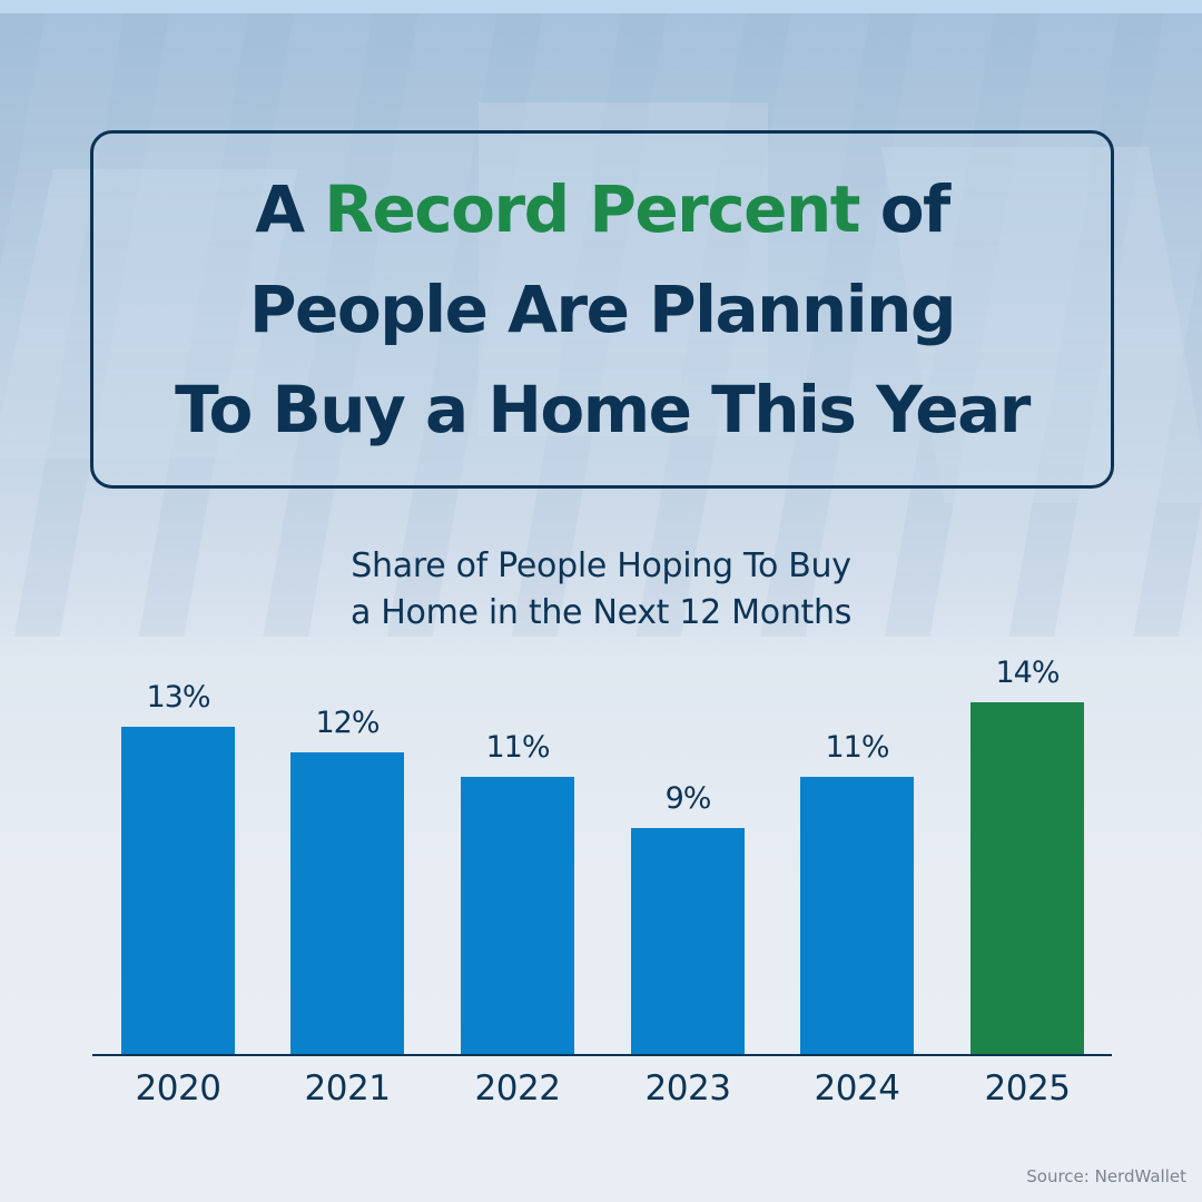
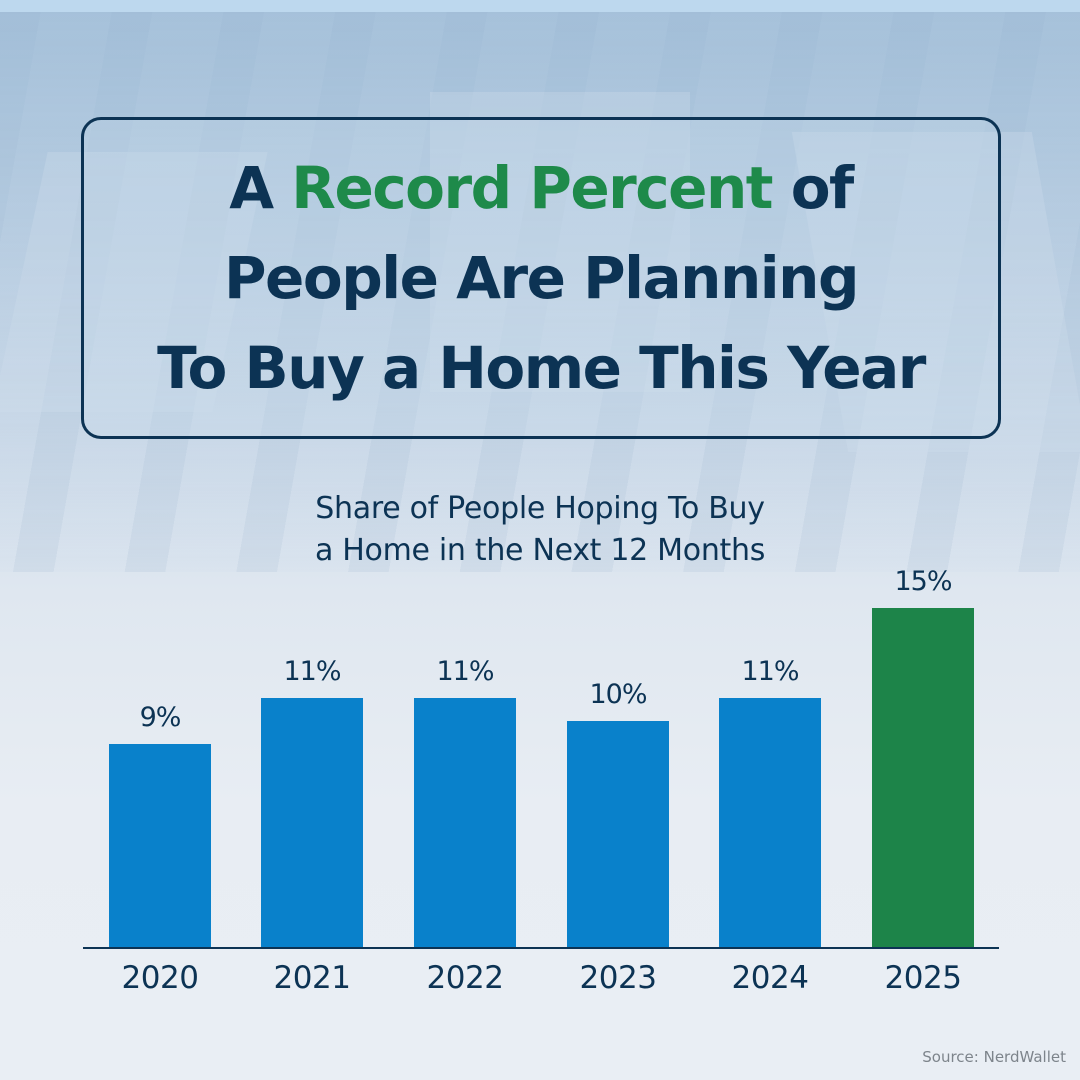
2020: 13% -> 9%
2021: 12% -> 11%
2023: 9% -> 10%
2025: 14% -> 15%
